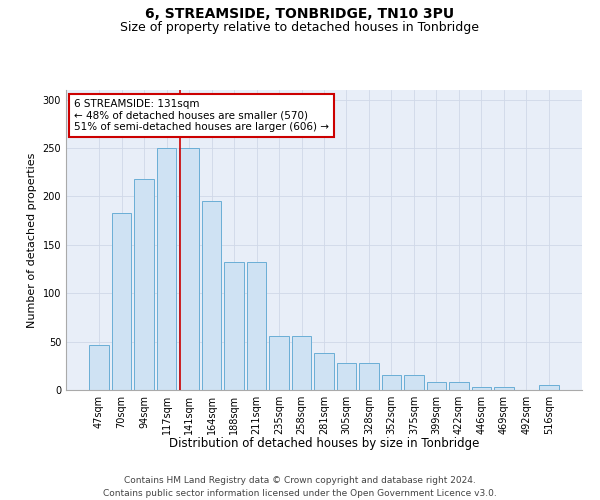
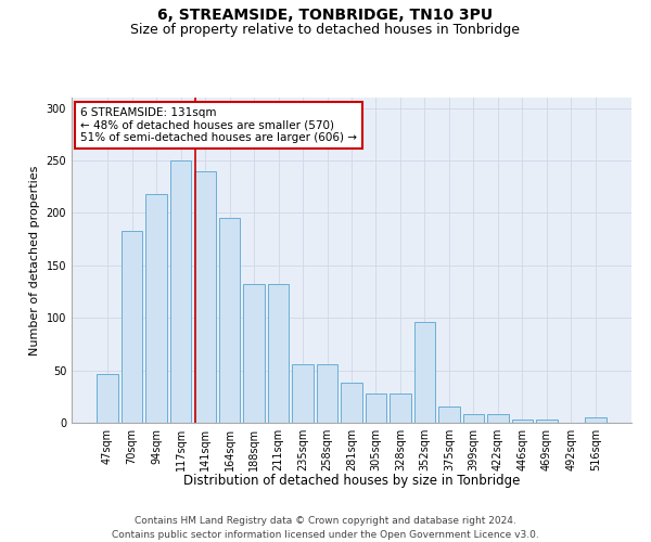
141sqm: 250 -> 240
352sqm: 15 -> 96
